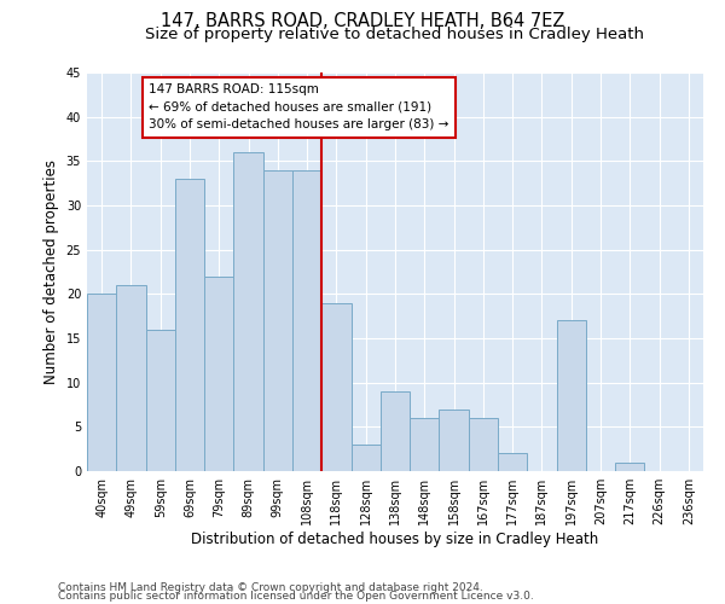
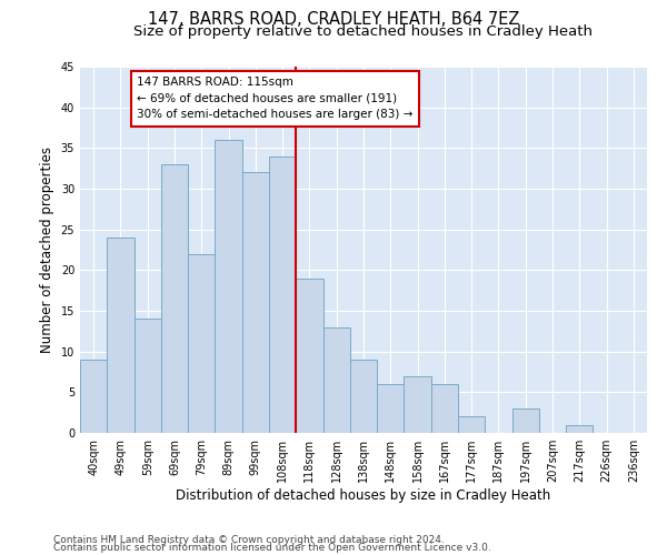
40sqm: 20 -> 9
49sqm: 21 -> 24
59sqm: 16 -> 14
99sqm: 34 -> 32
128sqm: 3 -> 13
197sqm: 17 -> 3
